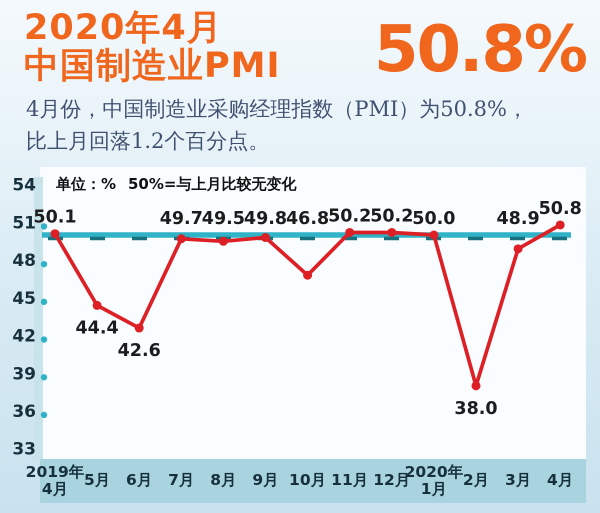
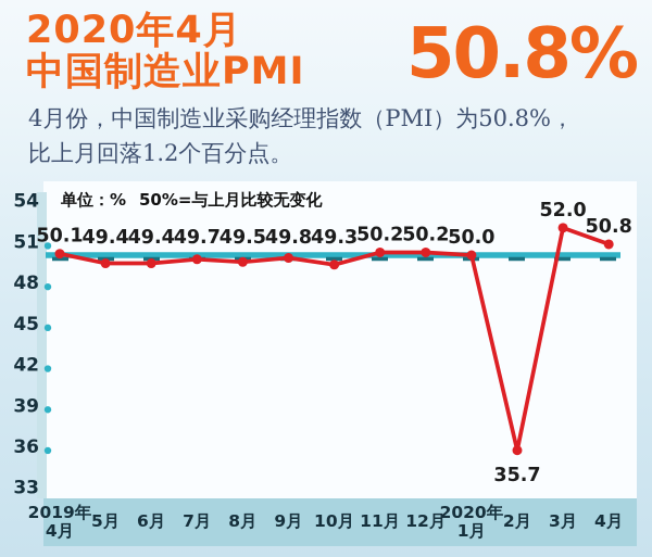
5月: 44.4 -> 49.4
6月: 42.6 -> 49.4
10月: 46.8 -> 49.3
2月: 38.0 -> 35.7
3月: 48.9 -> 52.0
